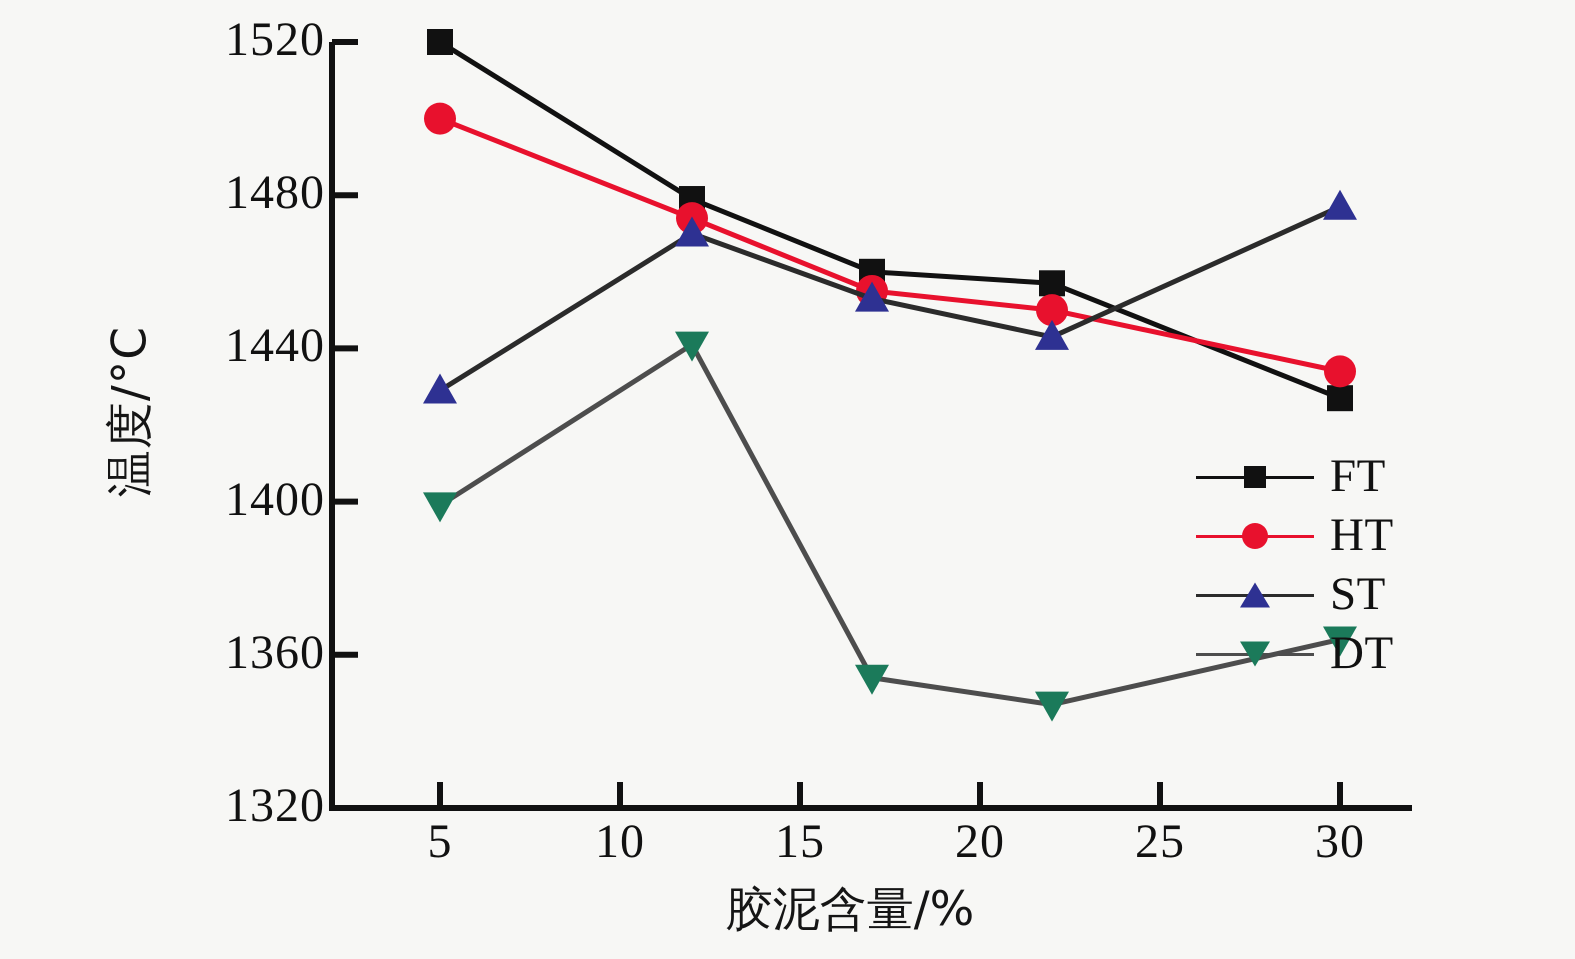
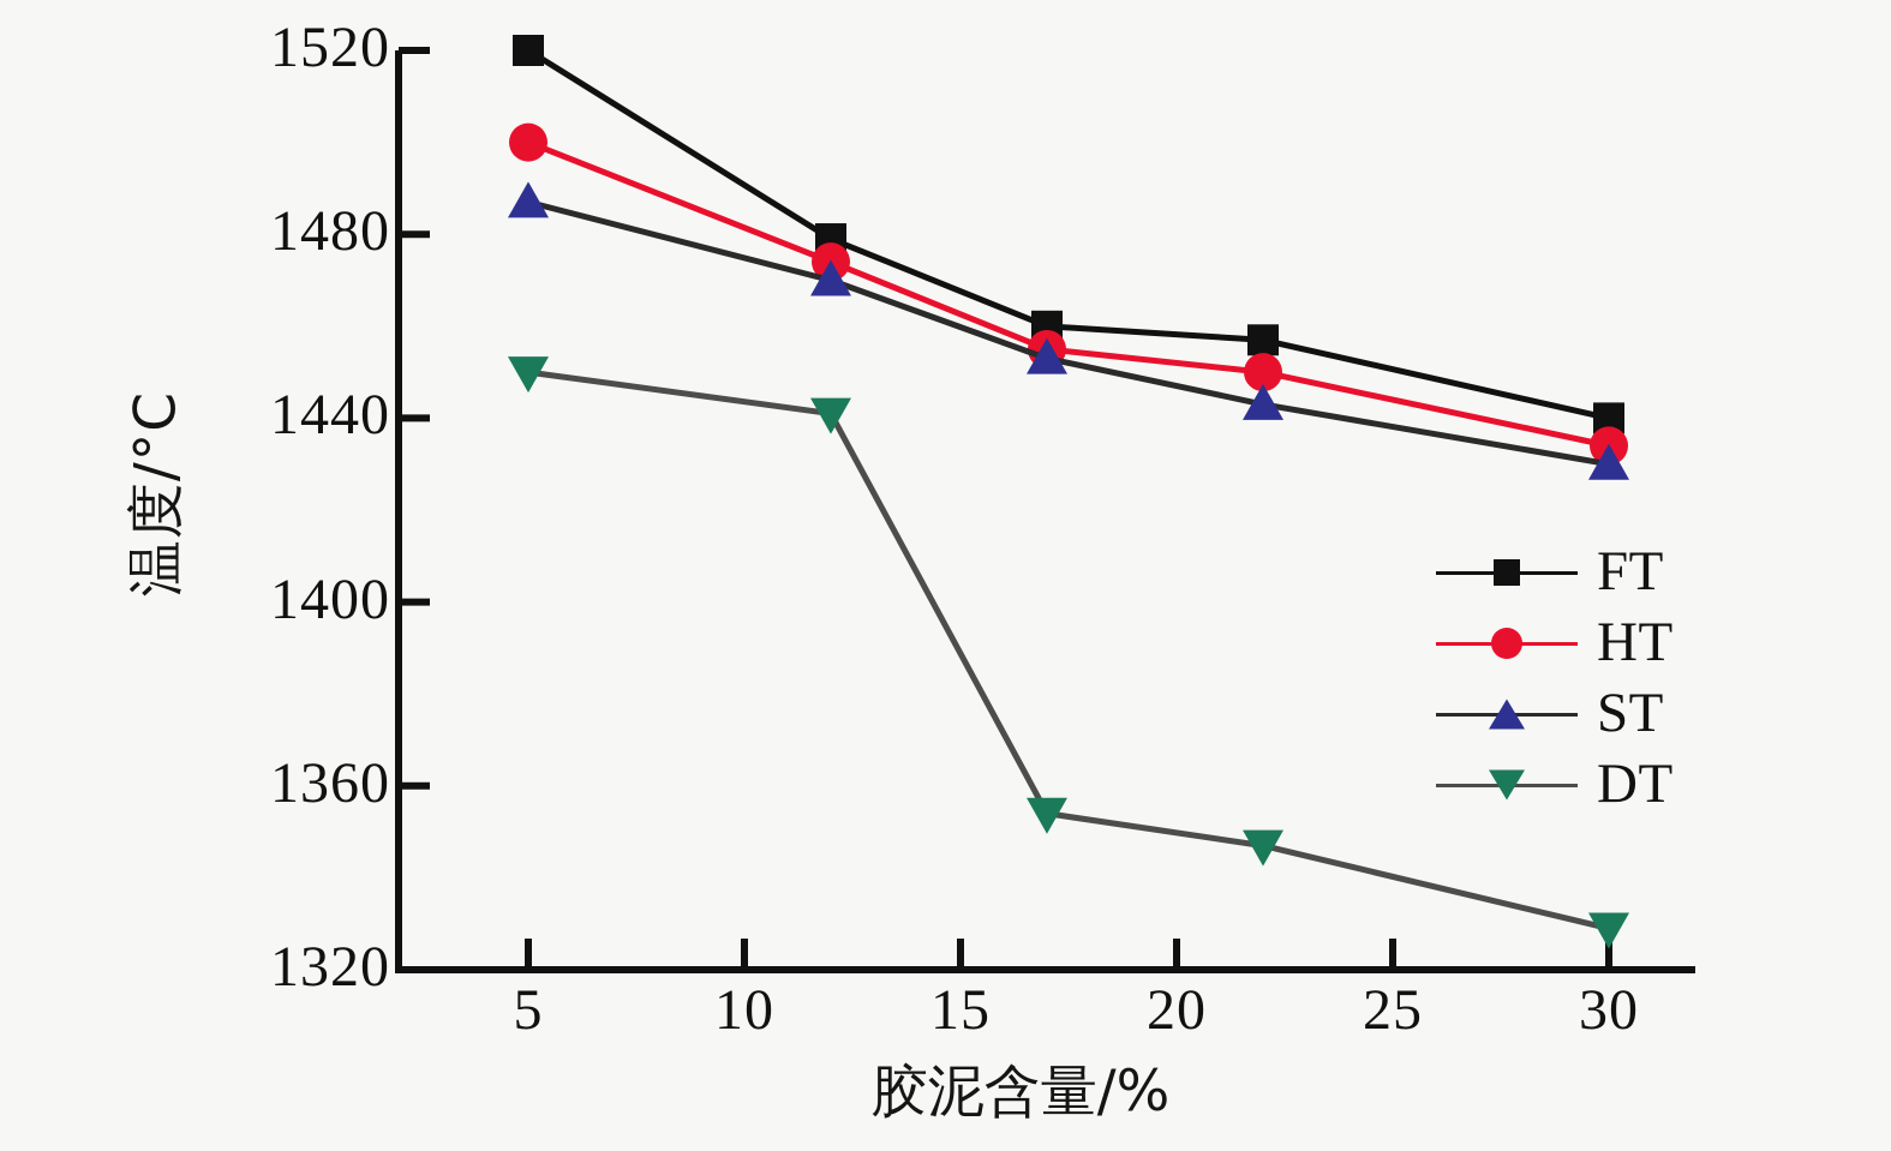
ST/5: 1429 -> 1487
DT/5: 1399 -> 1450
FT/30: 1427 -> 1440
ST/30: 1477 -> 1430
DT/30: 1364 -> 1329
